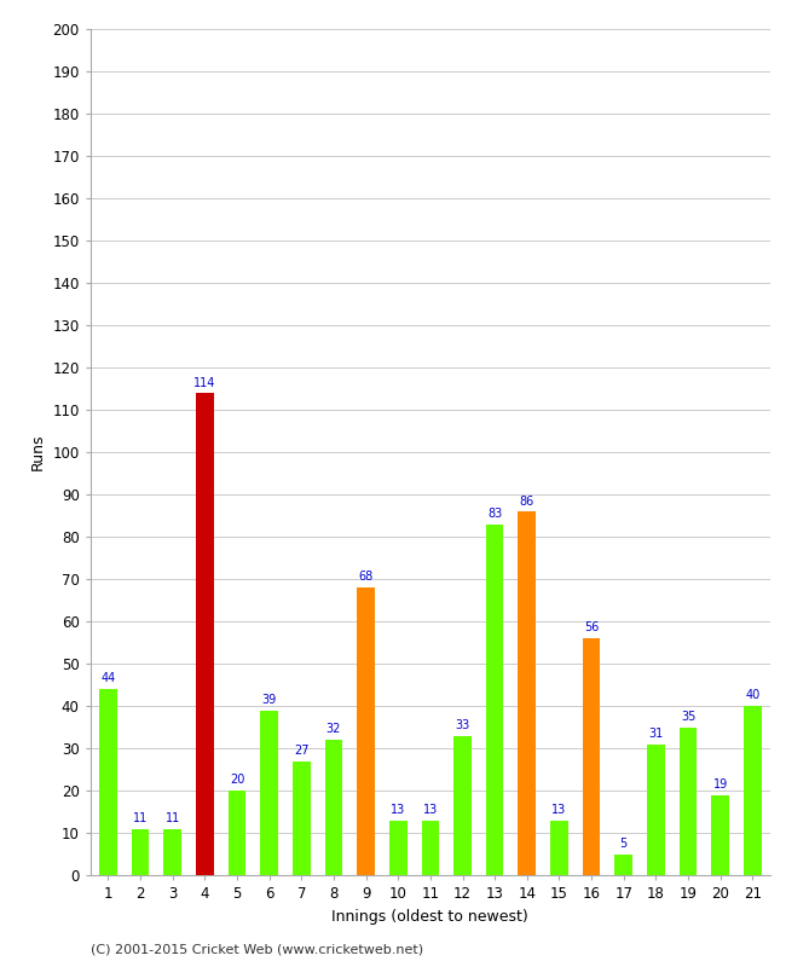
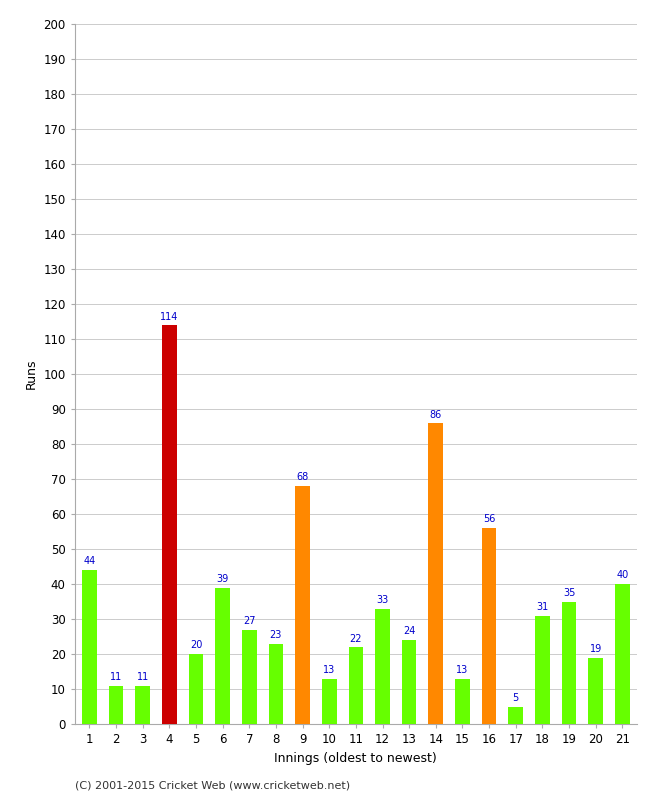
8: 32 -> 23
11: 13 -> 22
13: 83 -> 24
